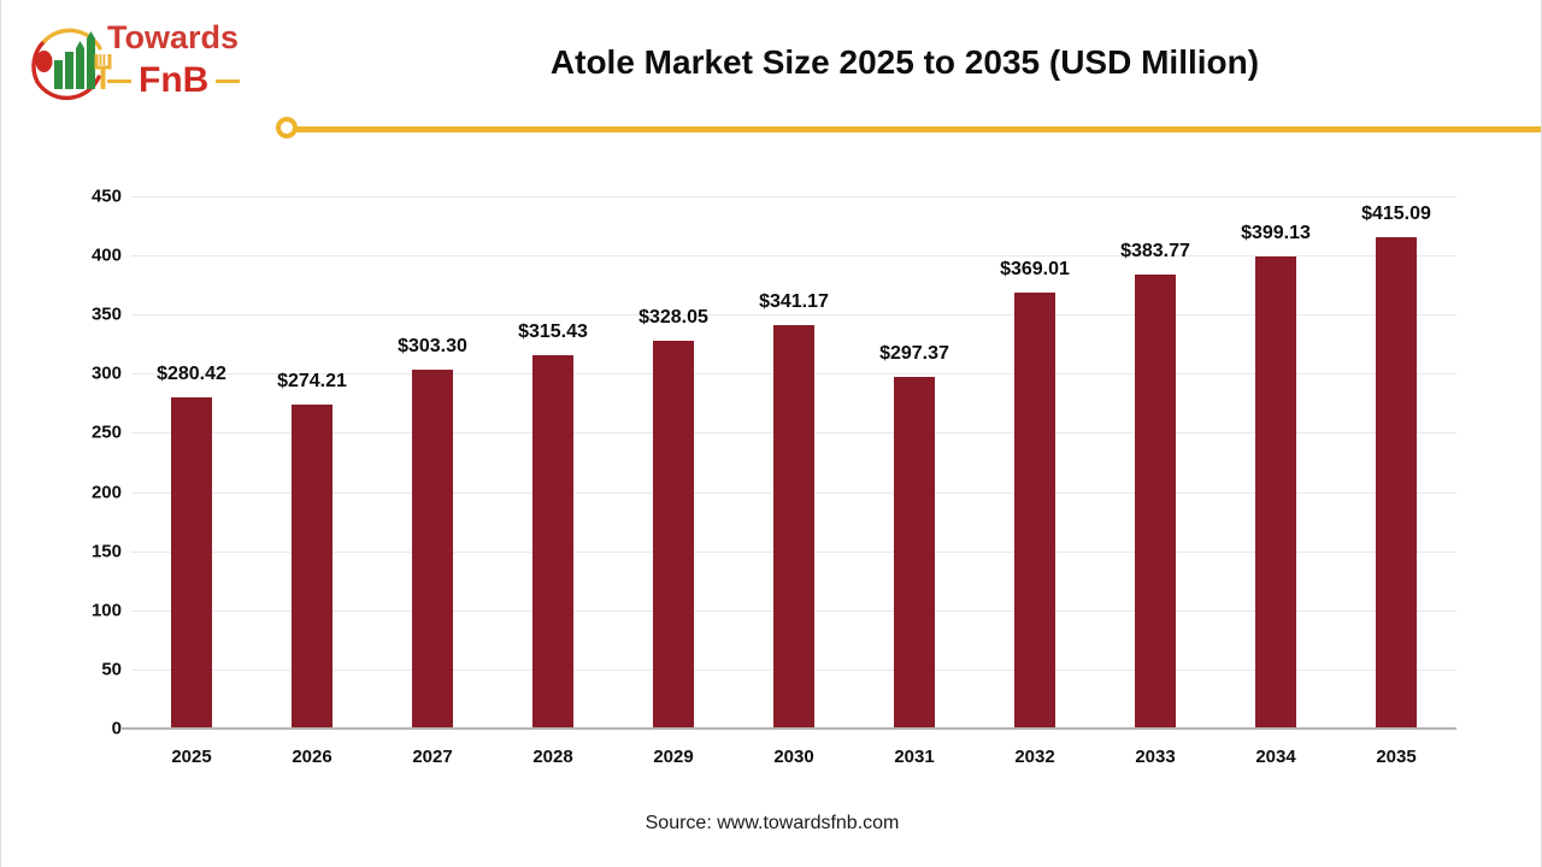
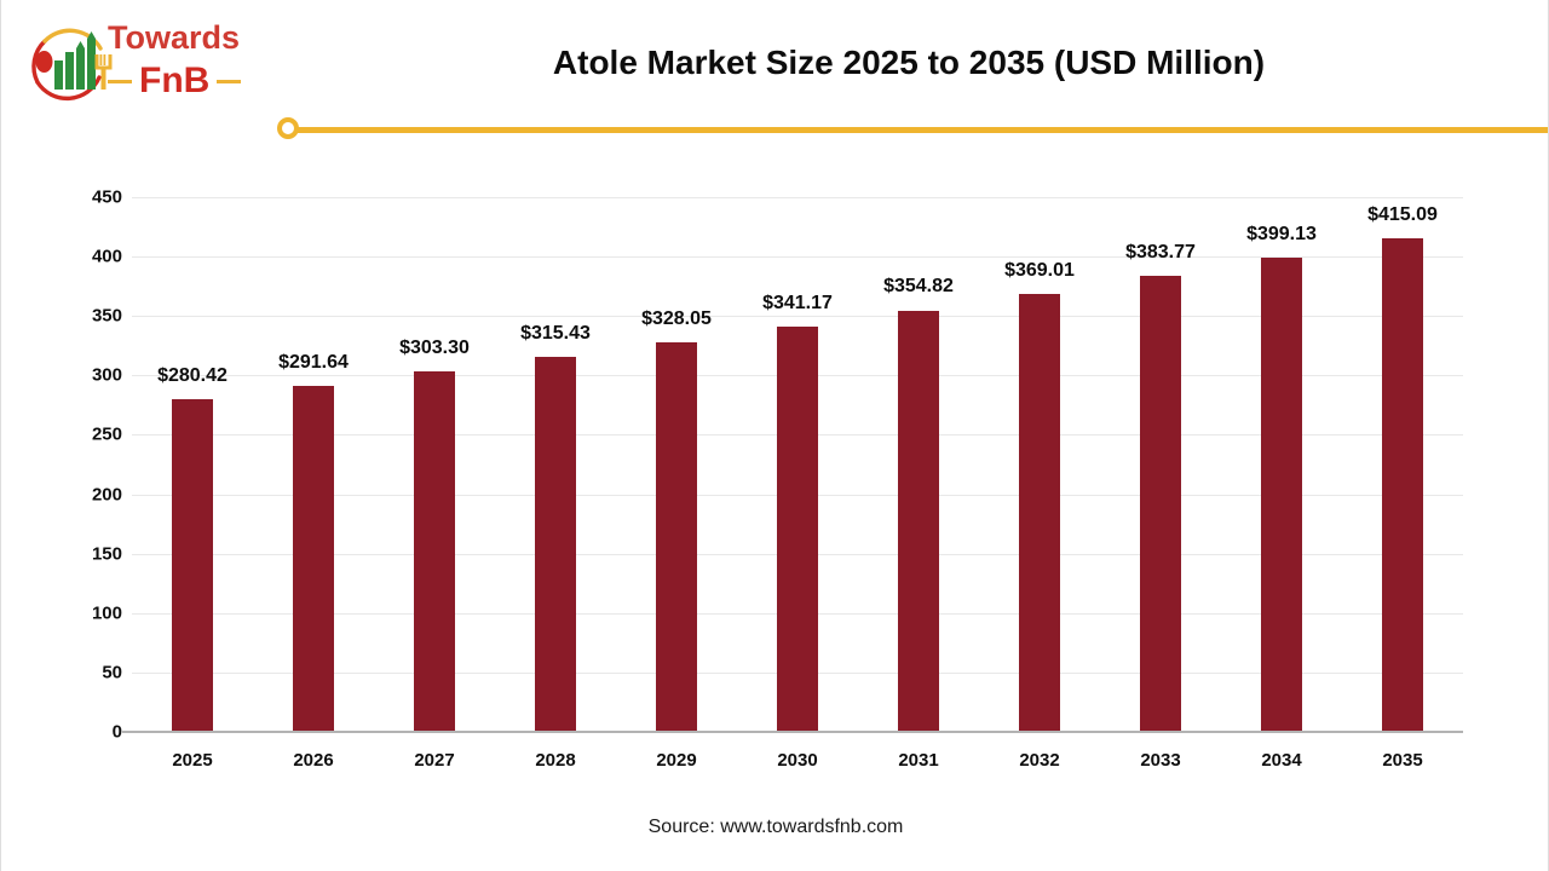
2026: $274.21 -> $291.64
2031: $297.37 -> $354.82
